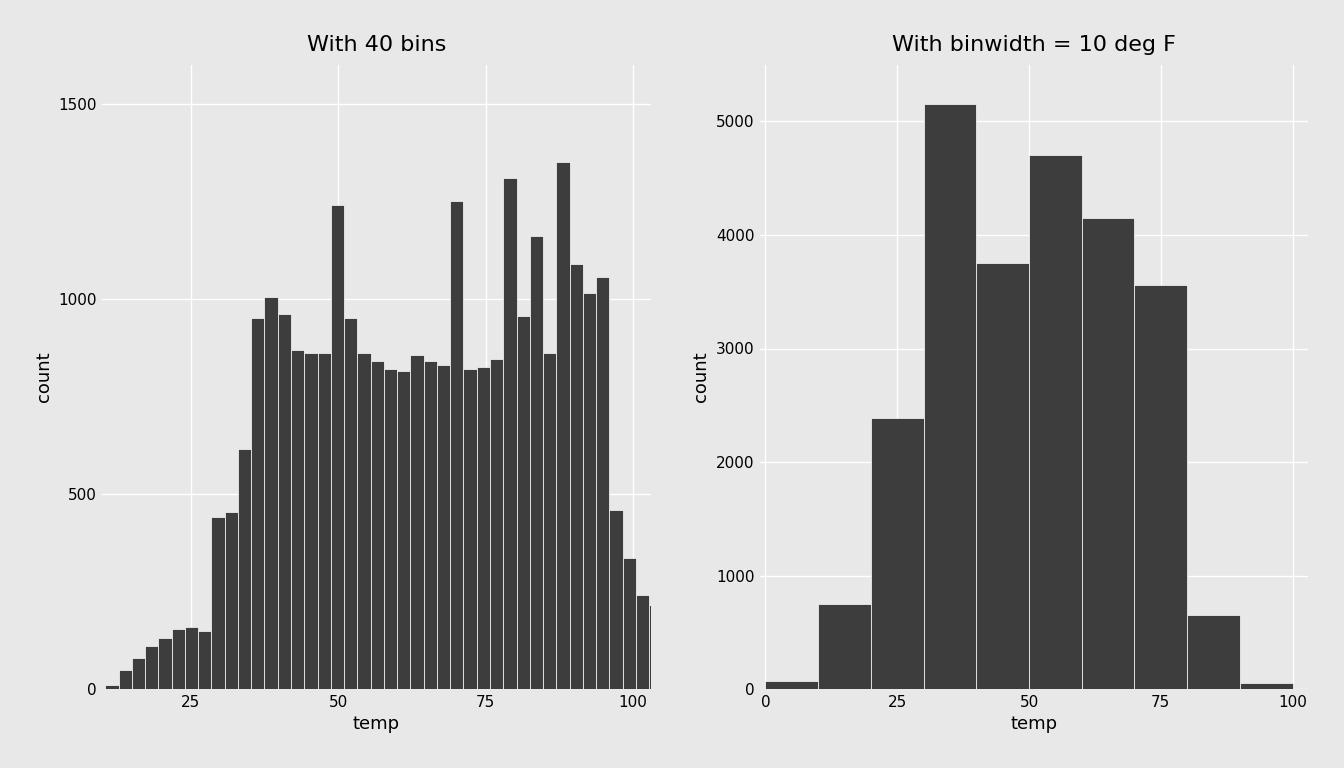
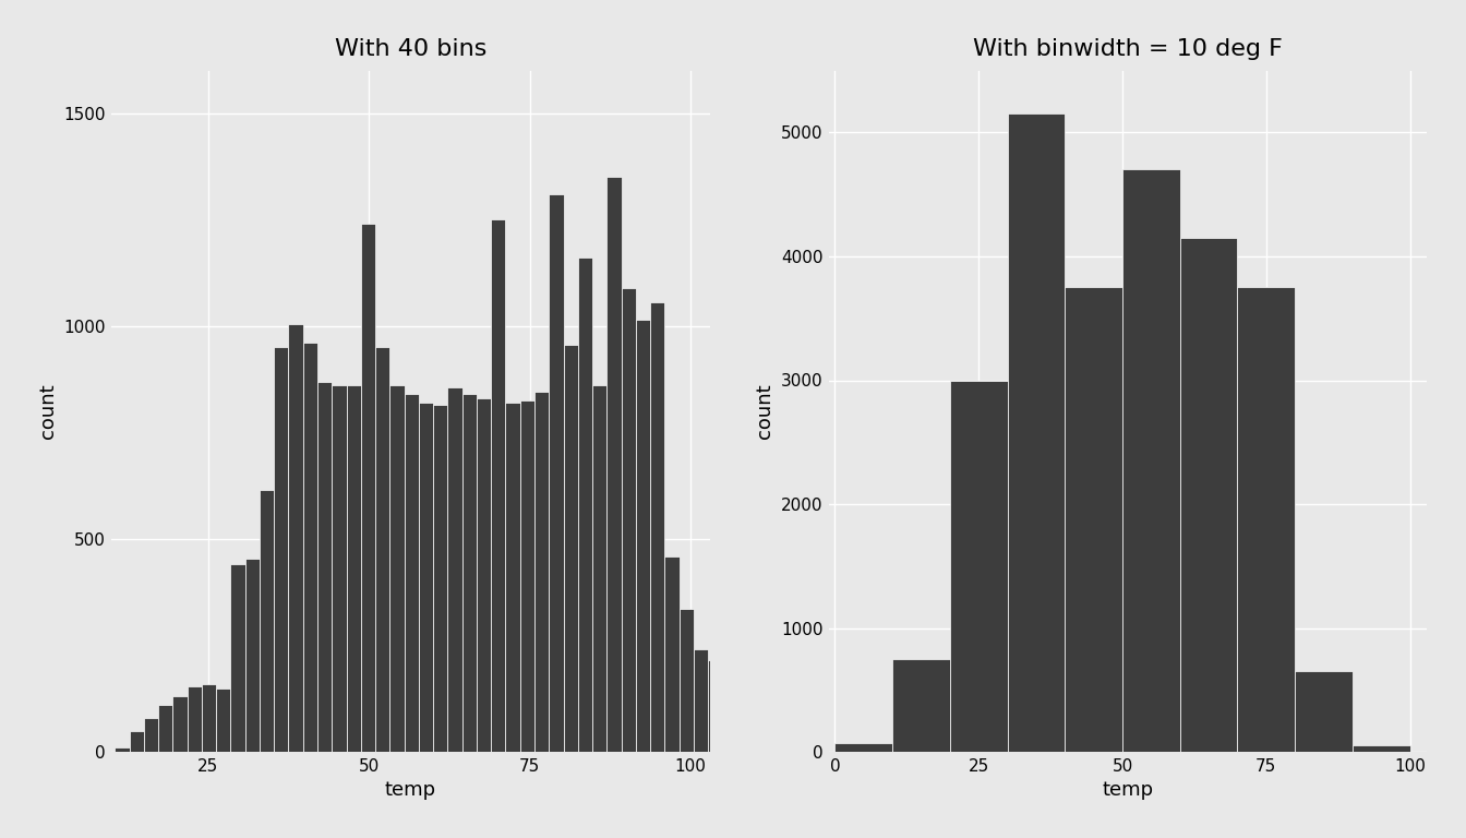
With binwidth = 10 deg F/25: 2390 -> 3000
With binwidth = 10 deg F/75: 3560 -> 3750
